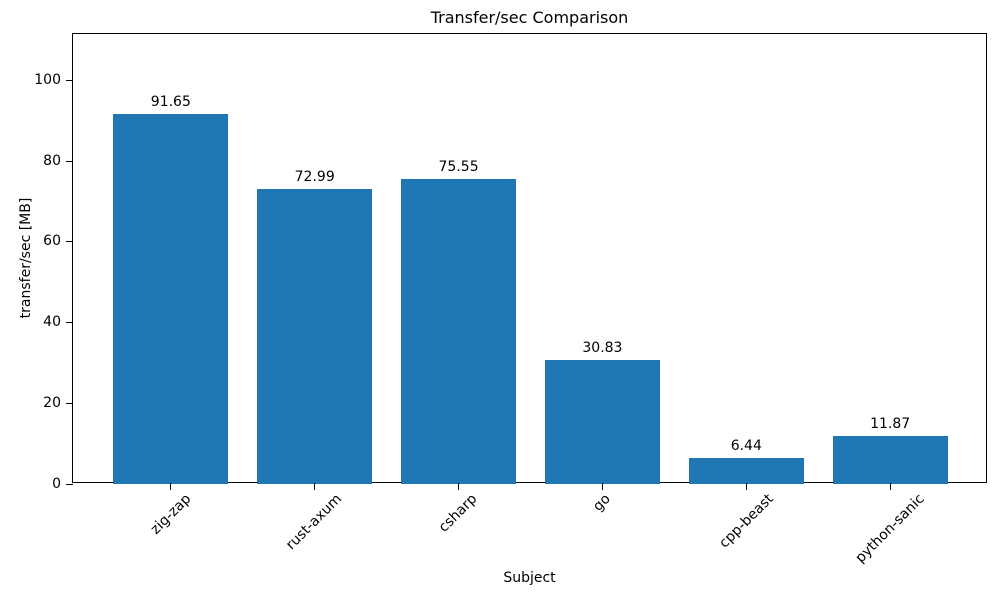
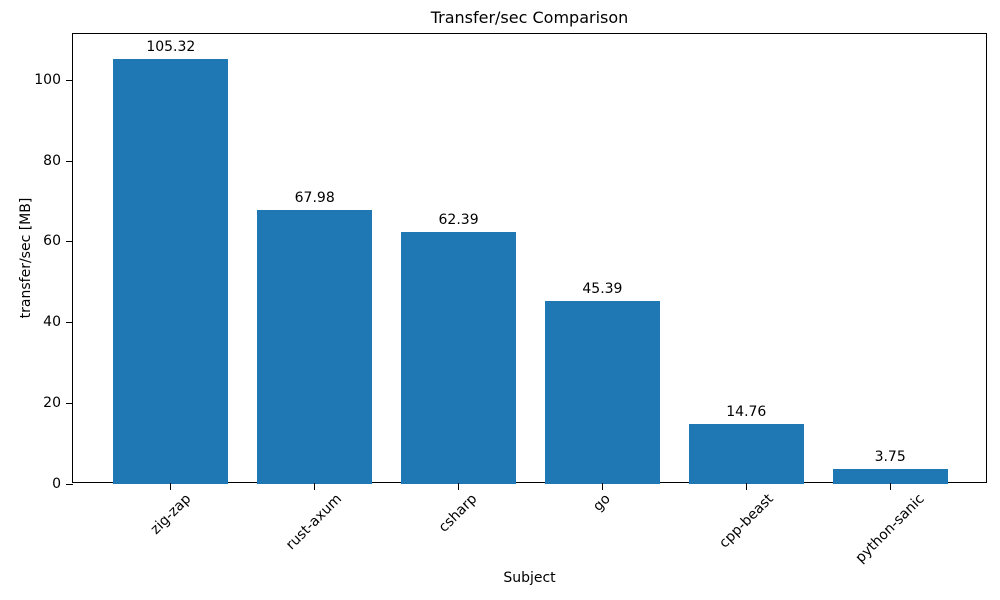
zig-zap: 91.65 -> 105.32
rust-axum: 72.99 -> 67.98
csharp: 75.55 -> 62.39
go: 30.83 -> 45.39
cpp-beast: 6.44 -> 14.76
python-sanic: 11.87 -> 3.75
